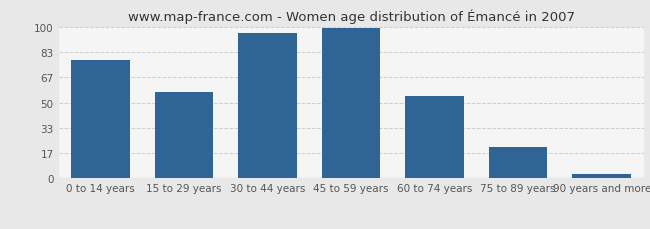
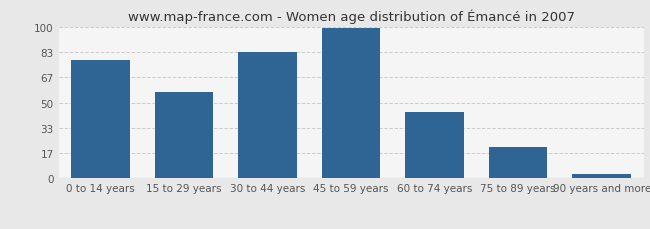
30 to 44 years: 96 -> 83
60 to 74 years: 54 -> 44
